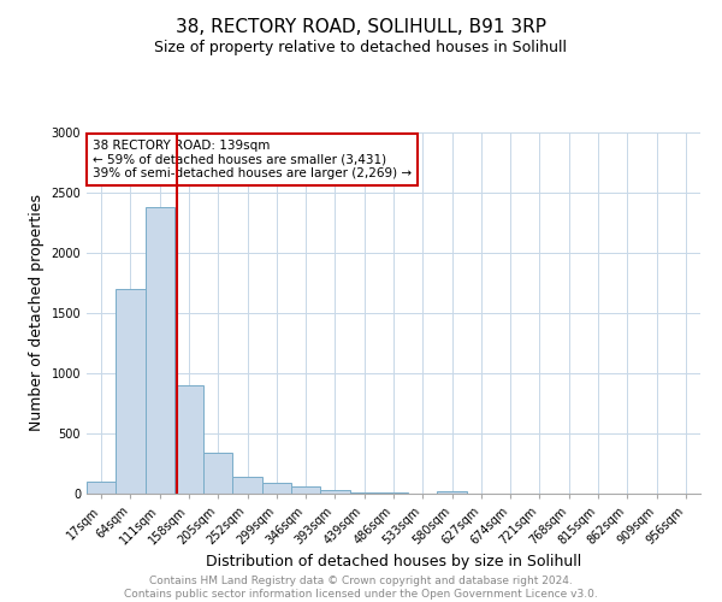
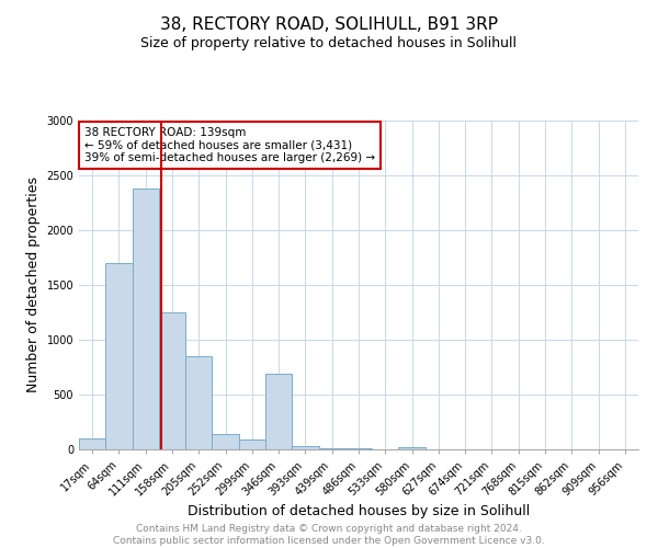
158sqm: 900 -> 1250
205sqm: 340 -> 850
346sqm: 60 -> 690
